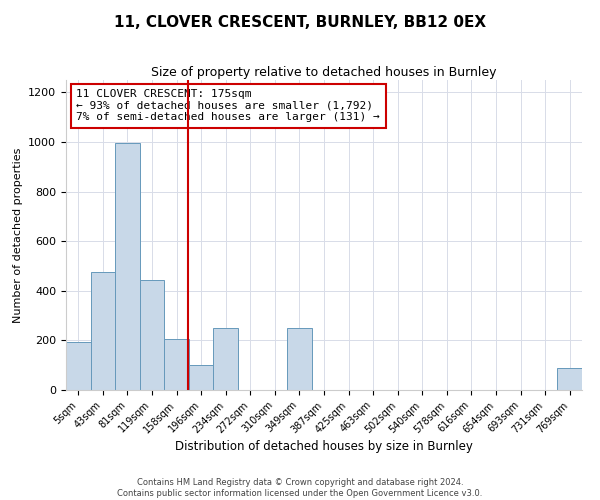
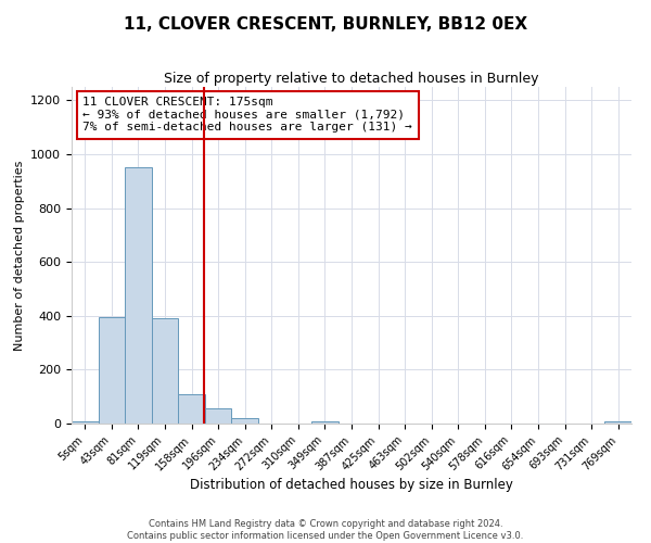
5sqm: 195 -> 10
43sqm: 475 -> 395
81sqm: 995 -> 950
119sqm: 445 -> 390
158sqm: 205 -> 110
196sqm: 100 -> 55
234sqm: 250 -> 22
349sqm: 250 -> 10
769sqm: 90 -> 10
